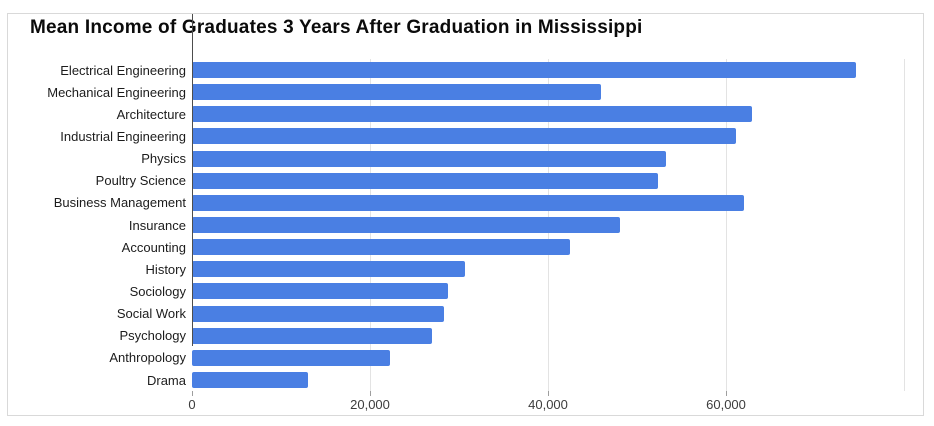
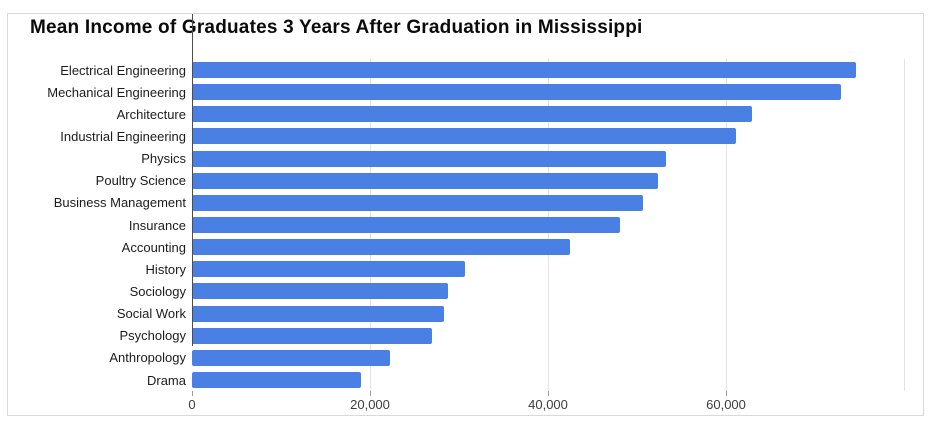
Mechanical Engineering: 46000 -> 73000
Business Management: 62000 -> 51000
Drama: 13000 -> 19000
